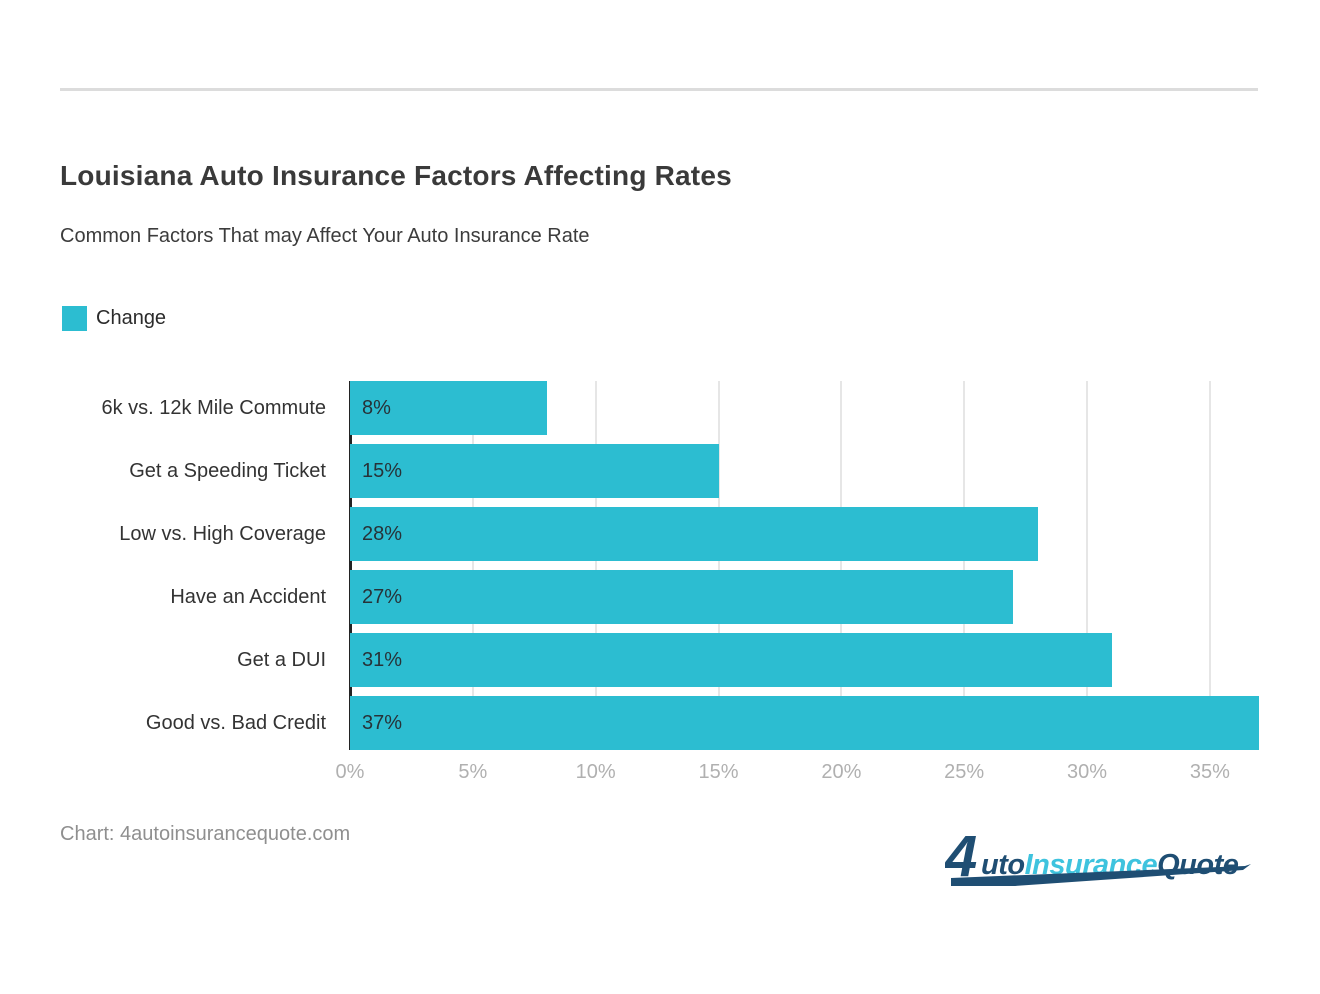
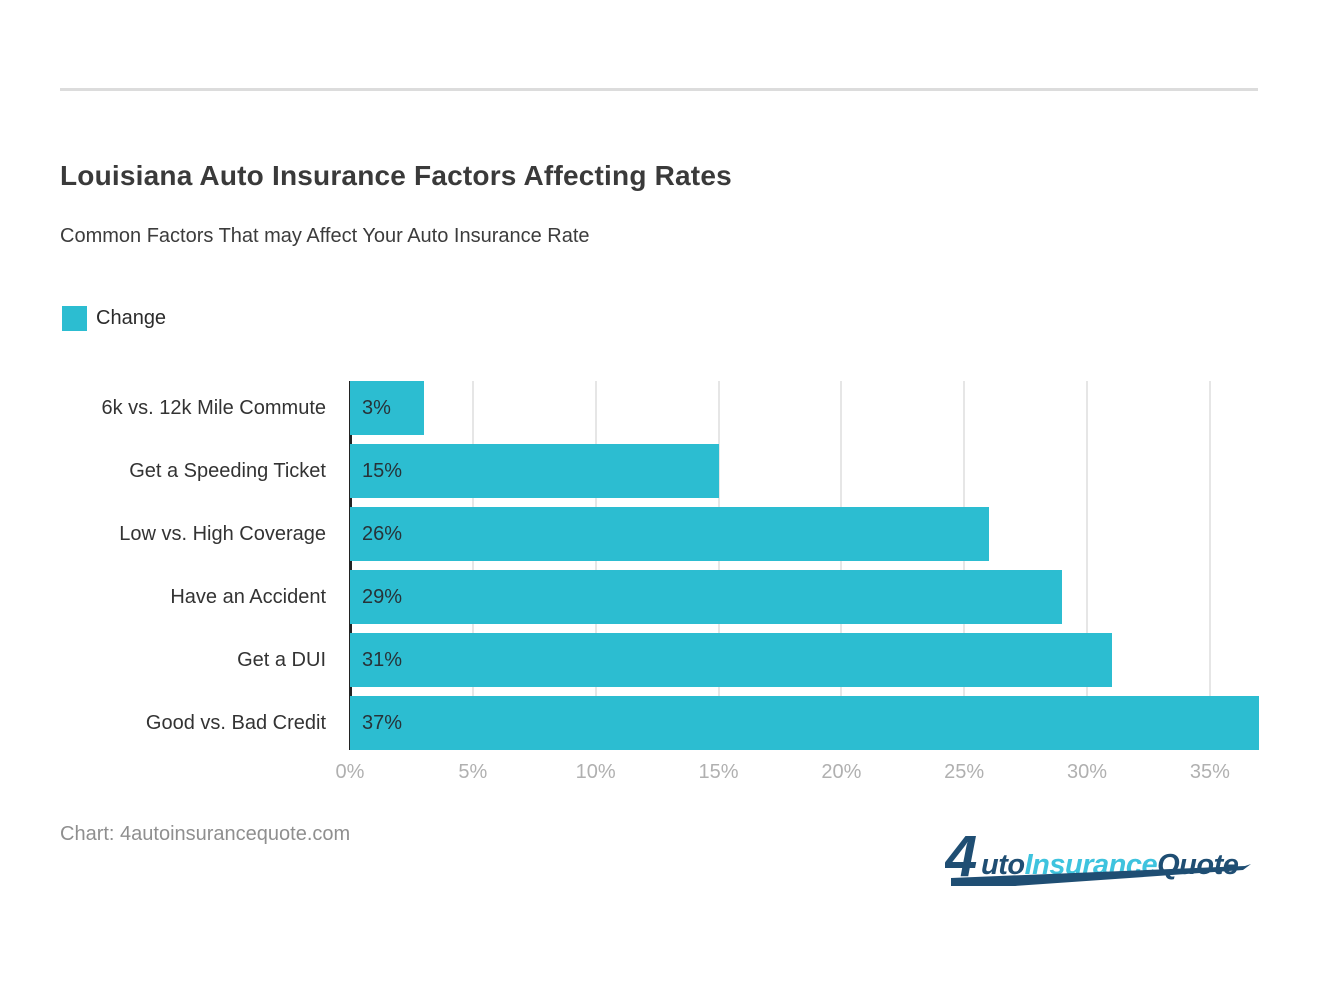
6k vs. 12k Mile Commute: 8% -> 3%
Low vs. High Coverage: 28% -> 26%
Have an Accident: 27% -> 29%
